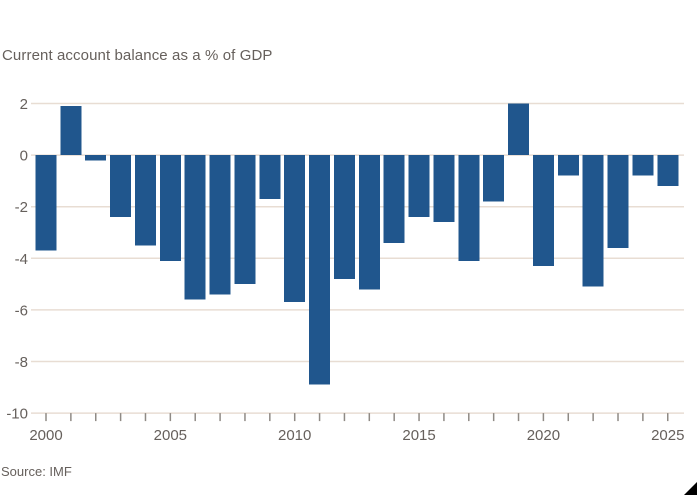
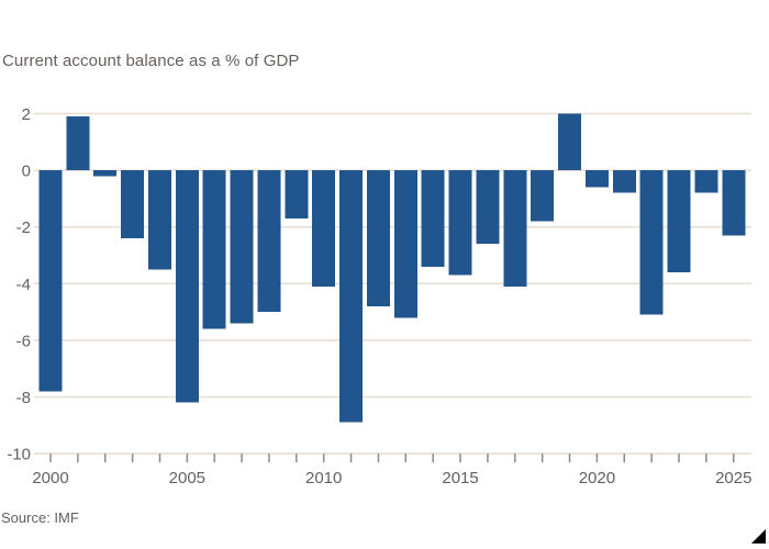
2000: -3.7 -> -7.8
2005: -4.1 -> -8.2
2010: -5.7 -> -4.1
2015: -2.4 -> -3.7
2020: -4.3 -> -0.6
2025: -1.2 -> -2.3
